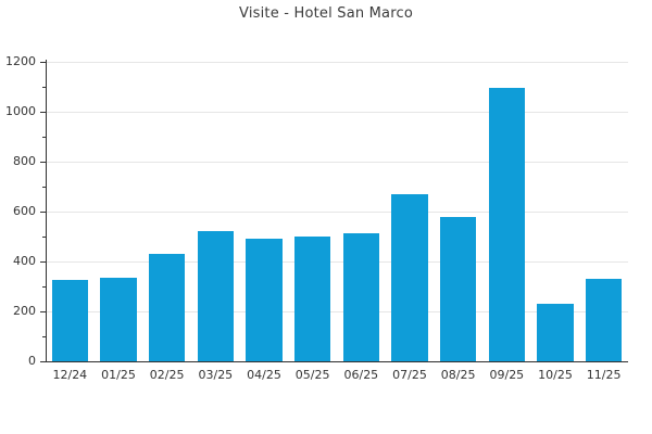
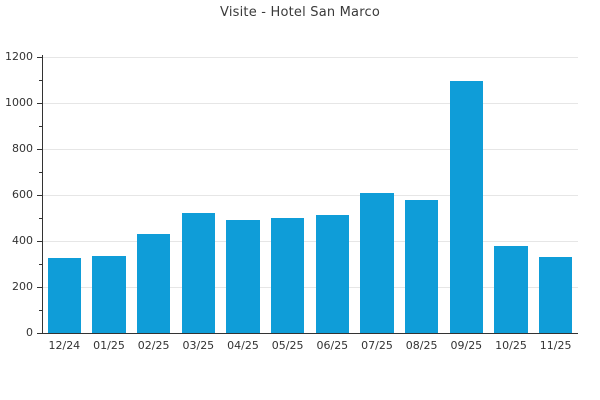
07/25: 670 -> 610
10/25: 230 -> 380
